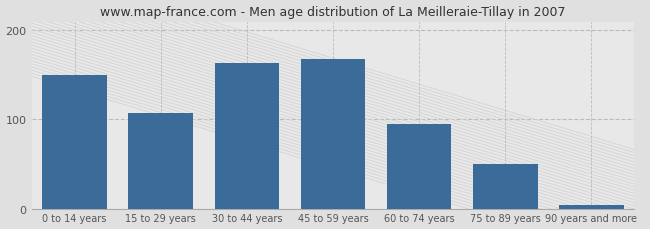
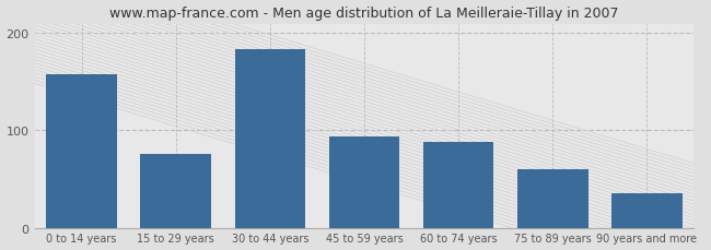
0 to 14 years: 150 -> 158
15 to 29 years: 107 -> 76
30 to 44 years: 163 -> 184
45 to 59 years: 168 -> 94
60 to 74 years: 95 -> 88
75 to 89 years: 50 -> 60
90 years and more: 4 -> 36
